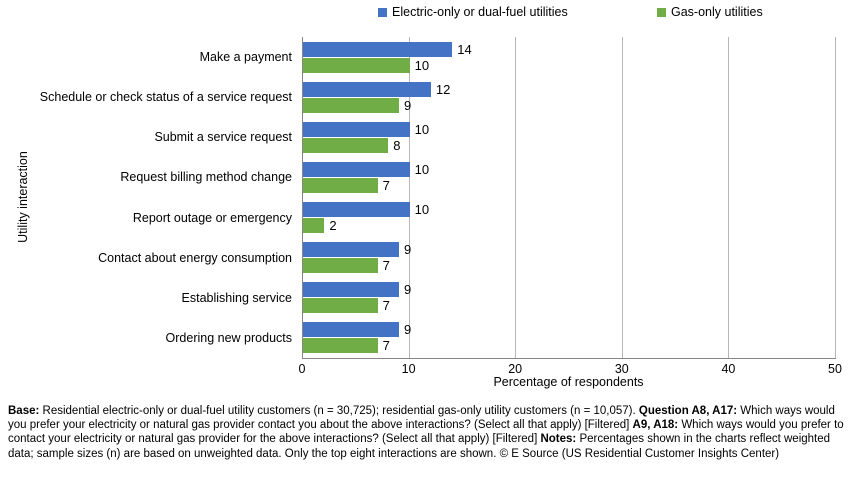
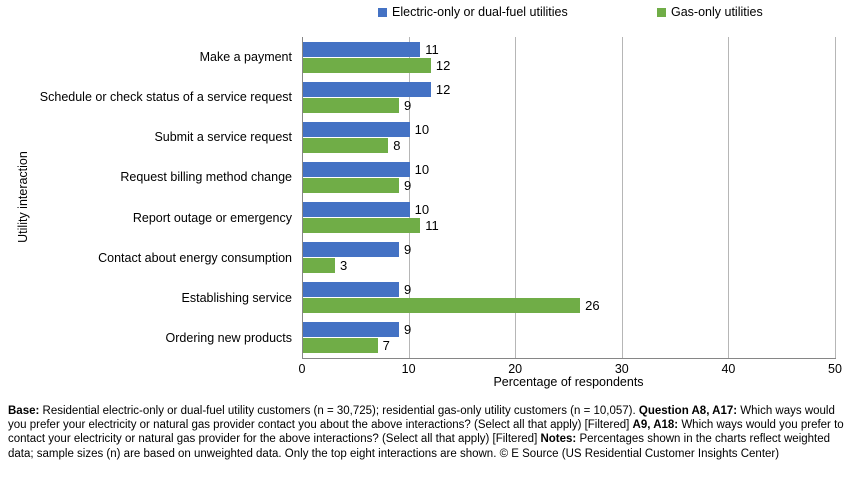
Electric-only or dual-fuel utilities/Make a payment: 14 -> 11
Gas-only utilities/Make a payment: 10 -> 12
Gas-only utilities/Request billing method change: 7 -> 9
Gas-only utilities/Report outage or emergency: 2 -> 11
Gas-only utilities/Contact about energy consumption: 7 -> 3
Gas-only utilities/Establishing service: 7 -> 26
